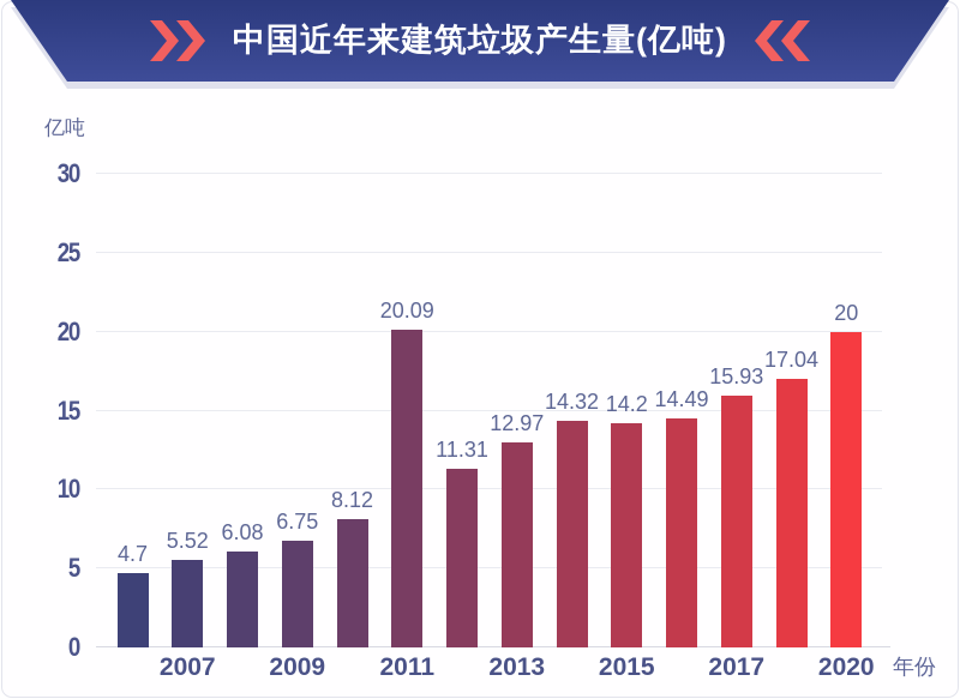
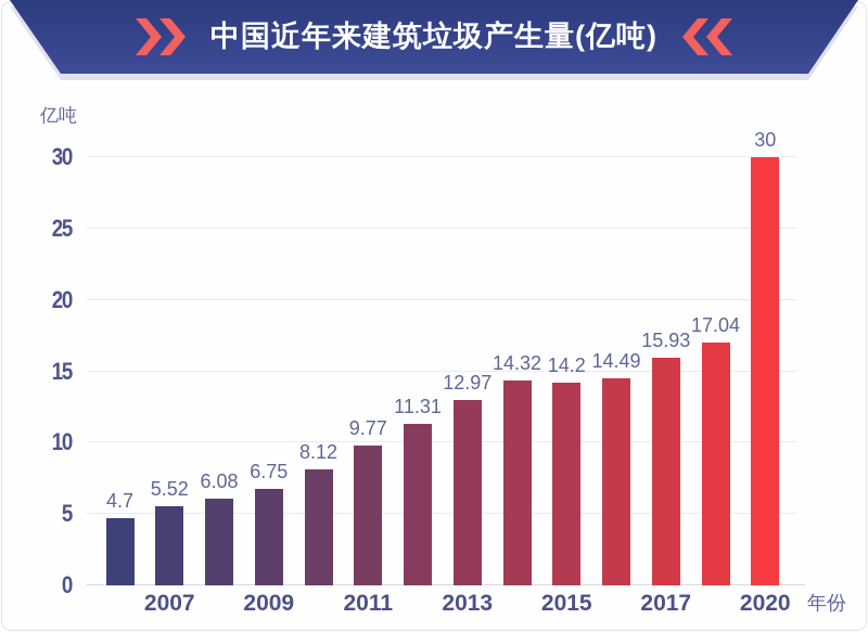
2011: 20.09 -> 9.77
2020: 20 -> 30
